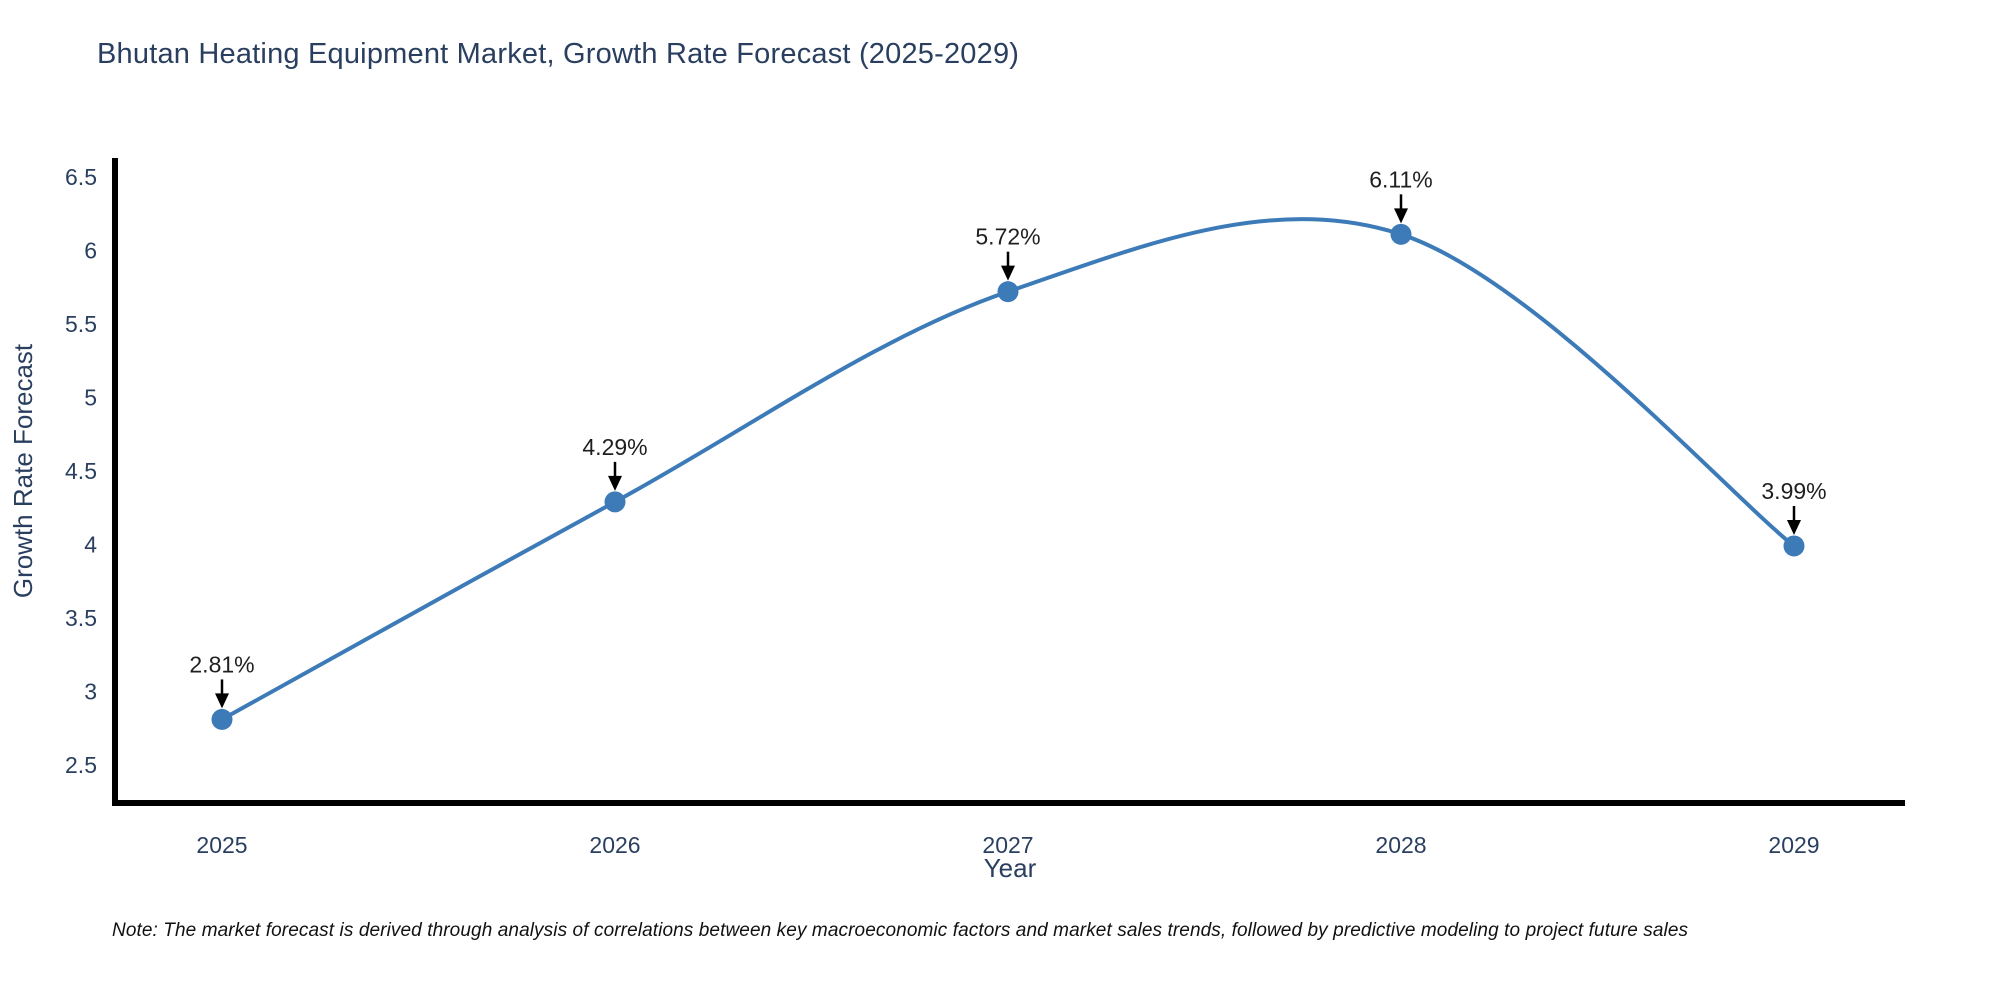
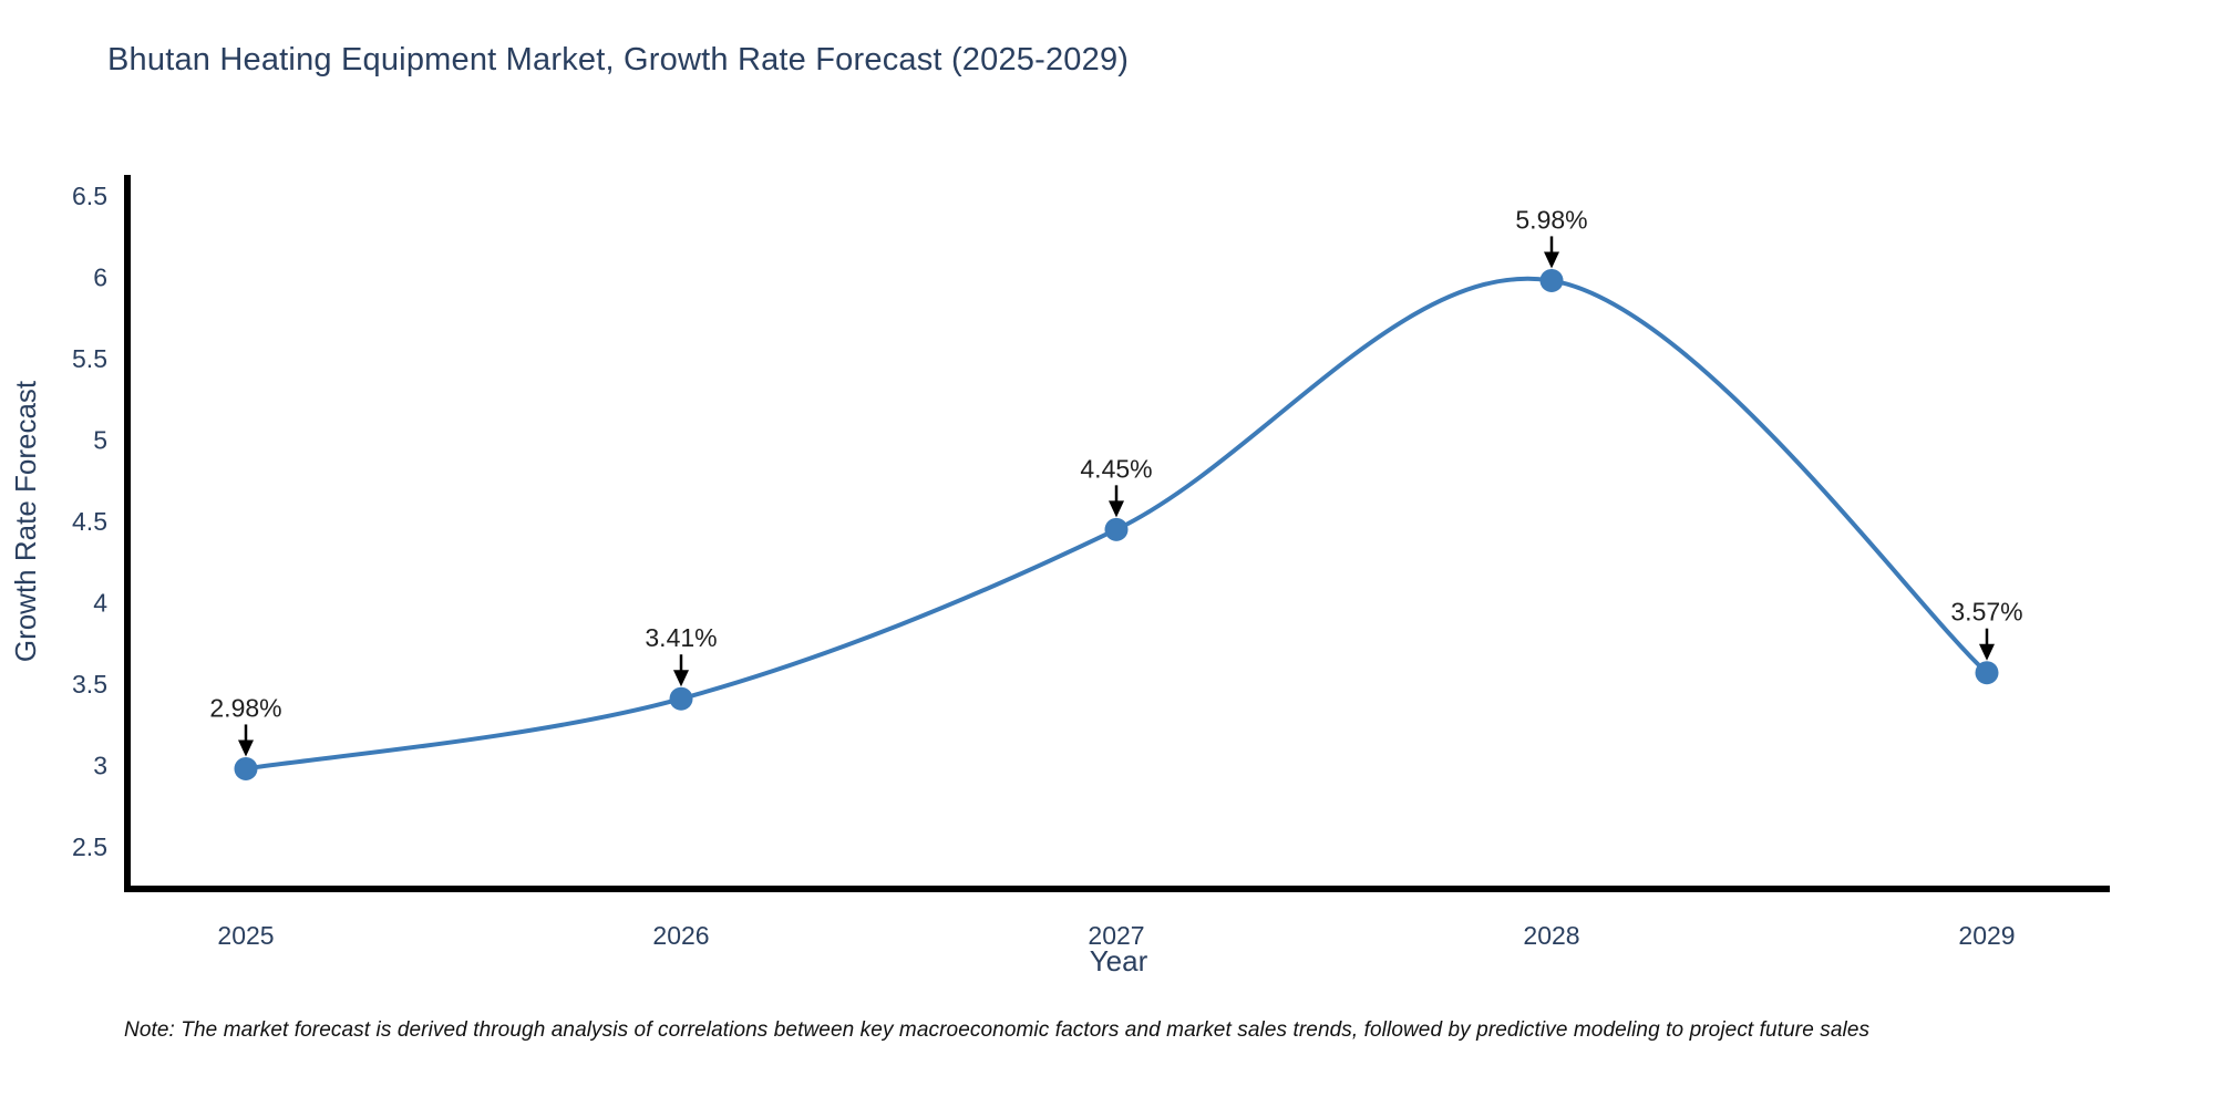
2025: 2.81% -> 2.98%
2026: 4.29% -> 3.41%
2027: 5.72% -> 4.45%
2028: 6.11% -> 5.98%
2029: 3.99% -> 3.57%
